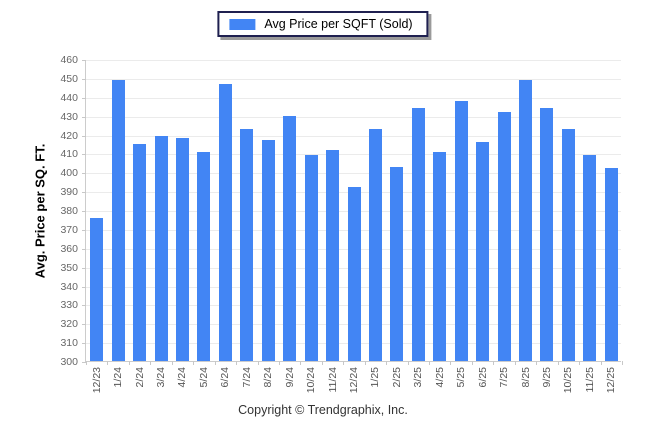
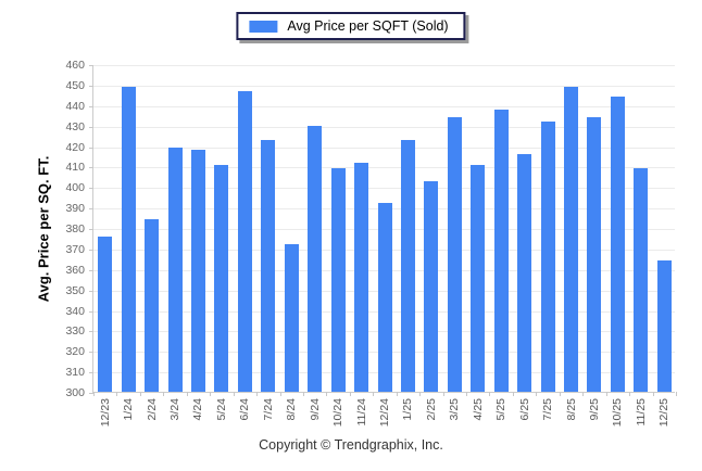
2/24: 415 -> 384
8/24: 417 -> 372
10/25: 423 -> 444
12/25: 402 -> 364
